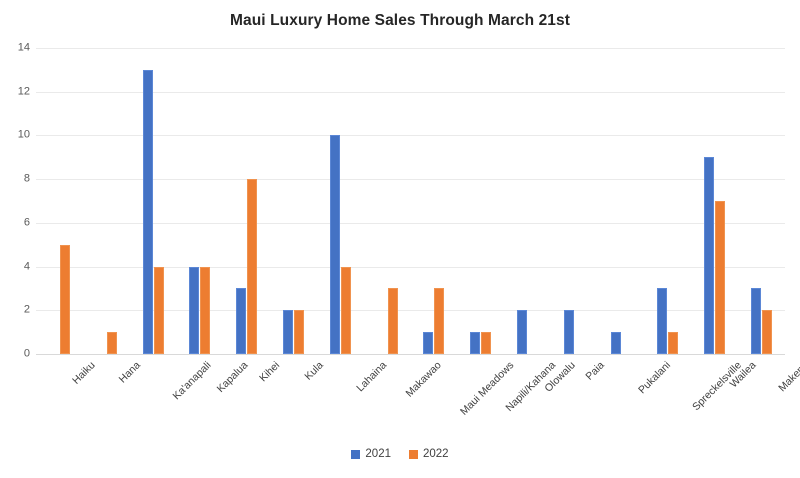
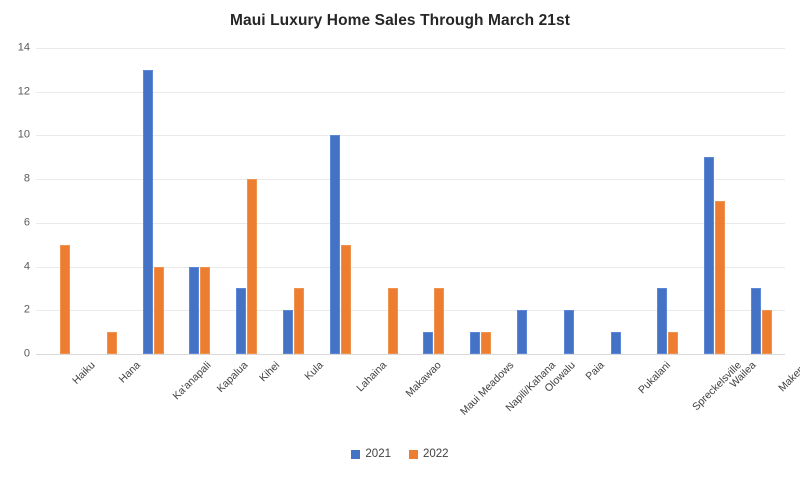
2022/Kula: 2 -> 3
2022/Lahaina: 4 -> 5
